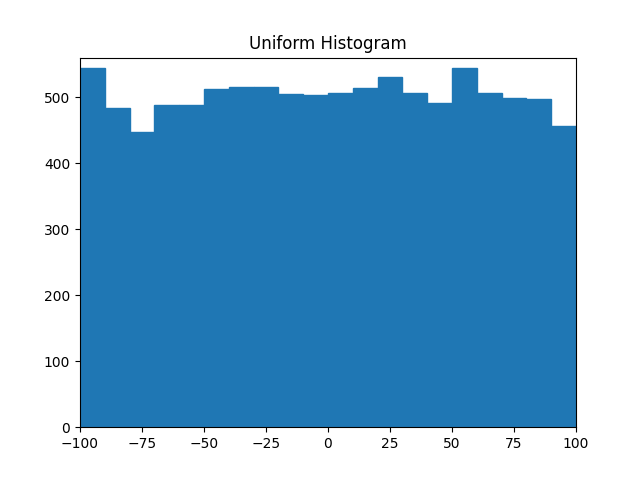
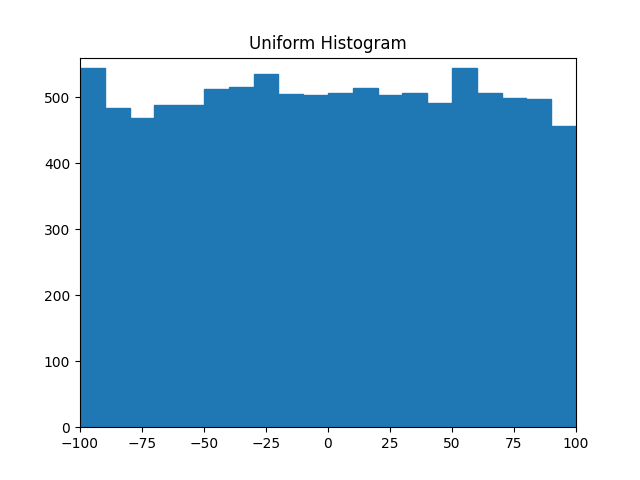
−75: 448 -> 468
−25: 516 -> 535
25: 530 -> 504
